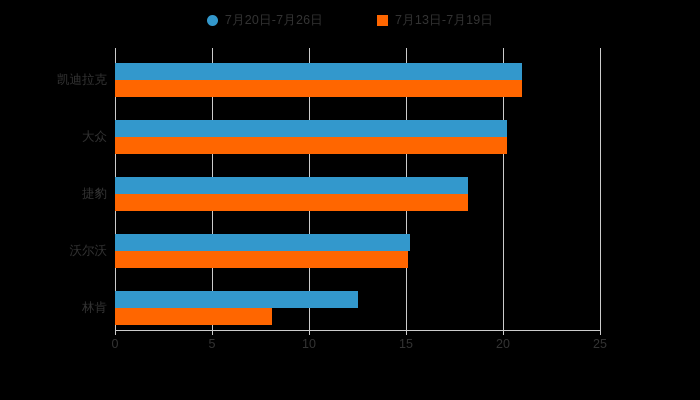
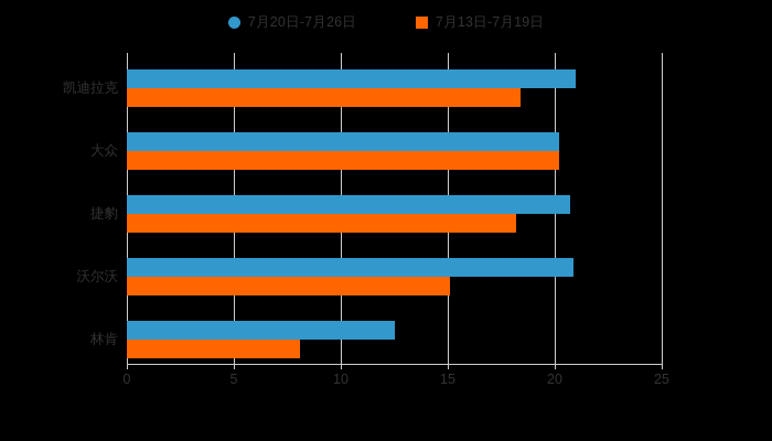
7月13日-7月19日/凯迪拉克: 21.0 -> 18.4
7月20日-7月26日/捷豹: 18.2 -> 20.7
7月20日-7月26日/沃尔沃: 15.2 -> 20.9
